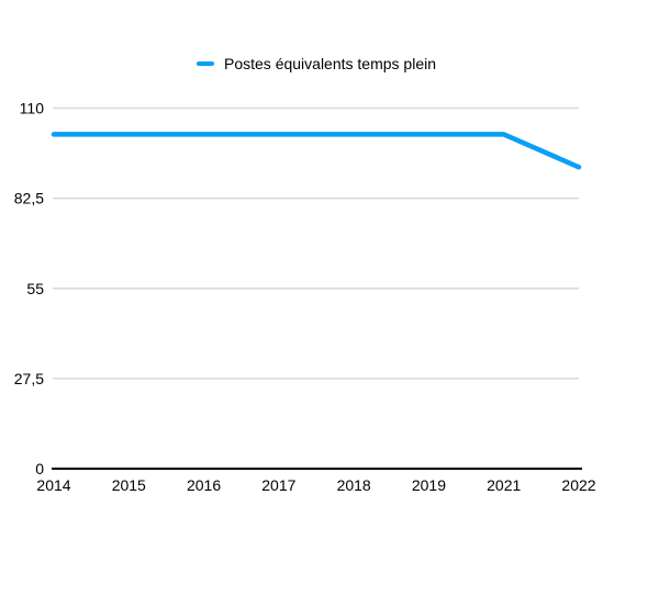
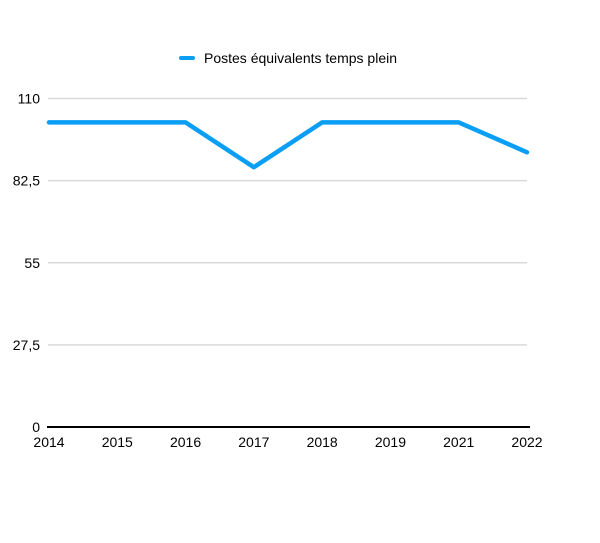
2017: 102 -> 87
